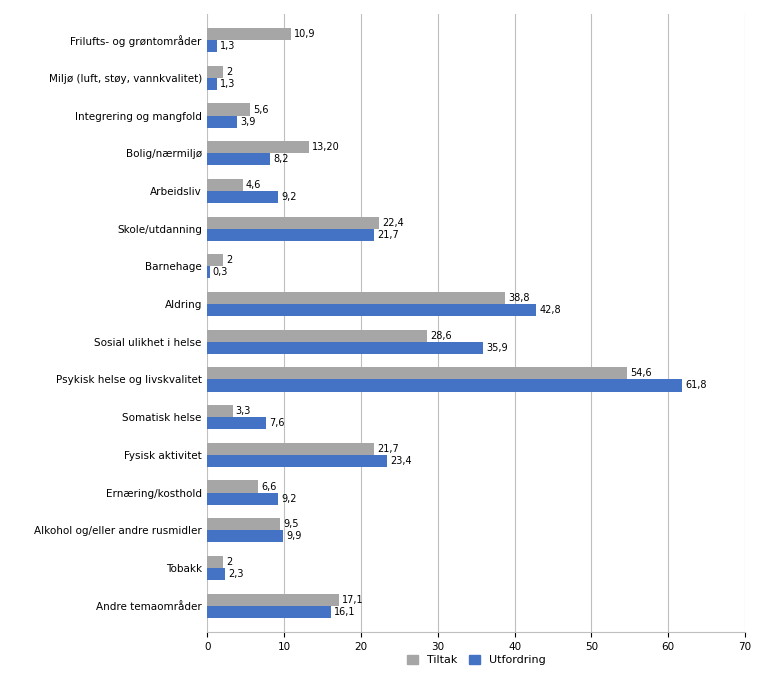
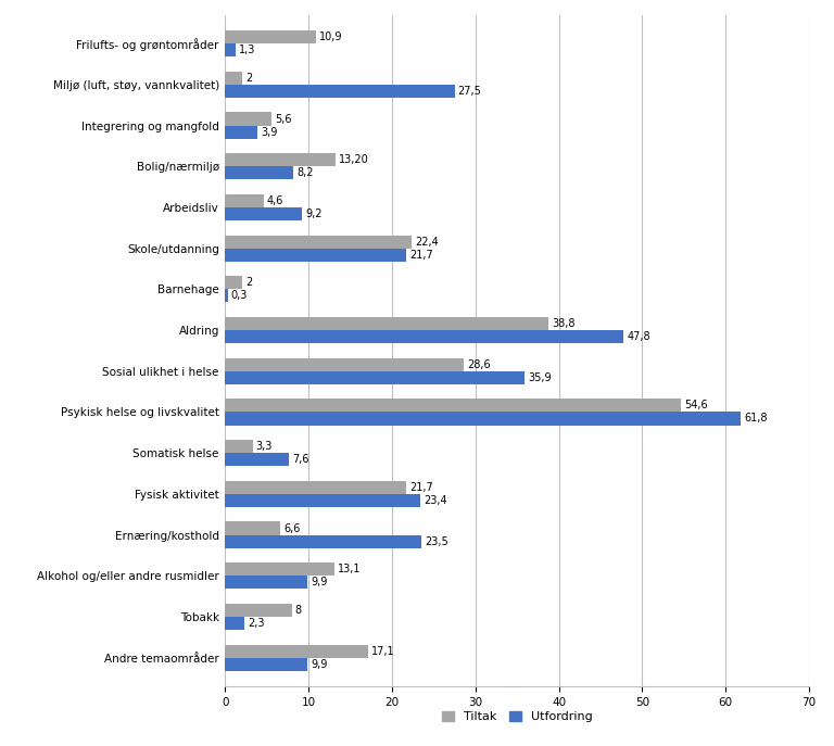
Utfordring/Miljø (luft, støy, vannkvalitet): 1,3 -> 27,5
Utfordring/Aldring: 42,8 -> 47,8
Utfordring/Ernæring/kosthold: 9,2 -> 23,5
Tiltak/Alkohol og/eller andre rusmidler: 9,5 -> 13,1
Tiltak/Tobakk: 2 -> 8
Utfordring/Andre temaområder: 16,1 -> 9,9
